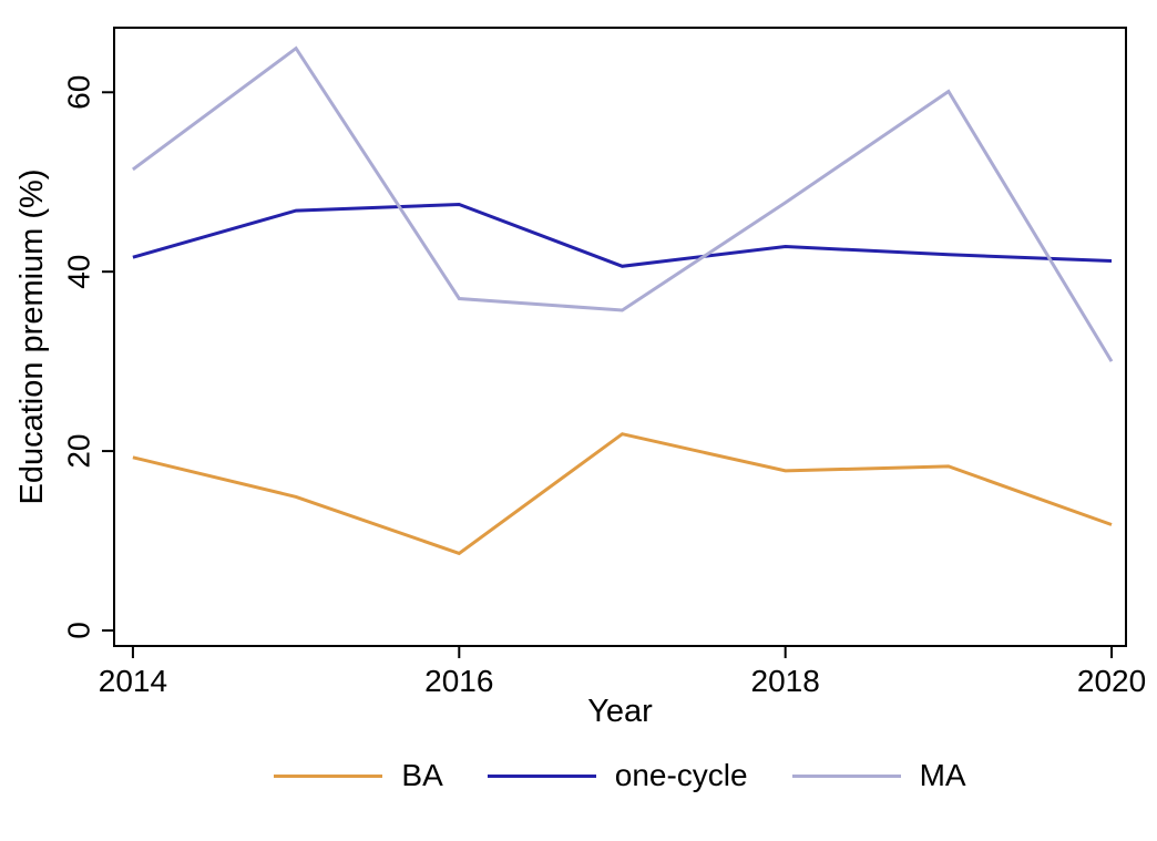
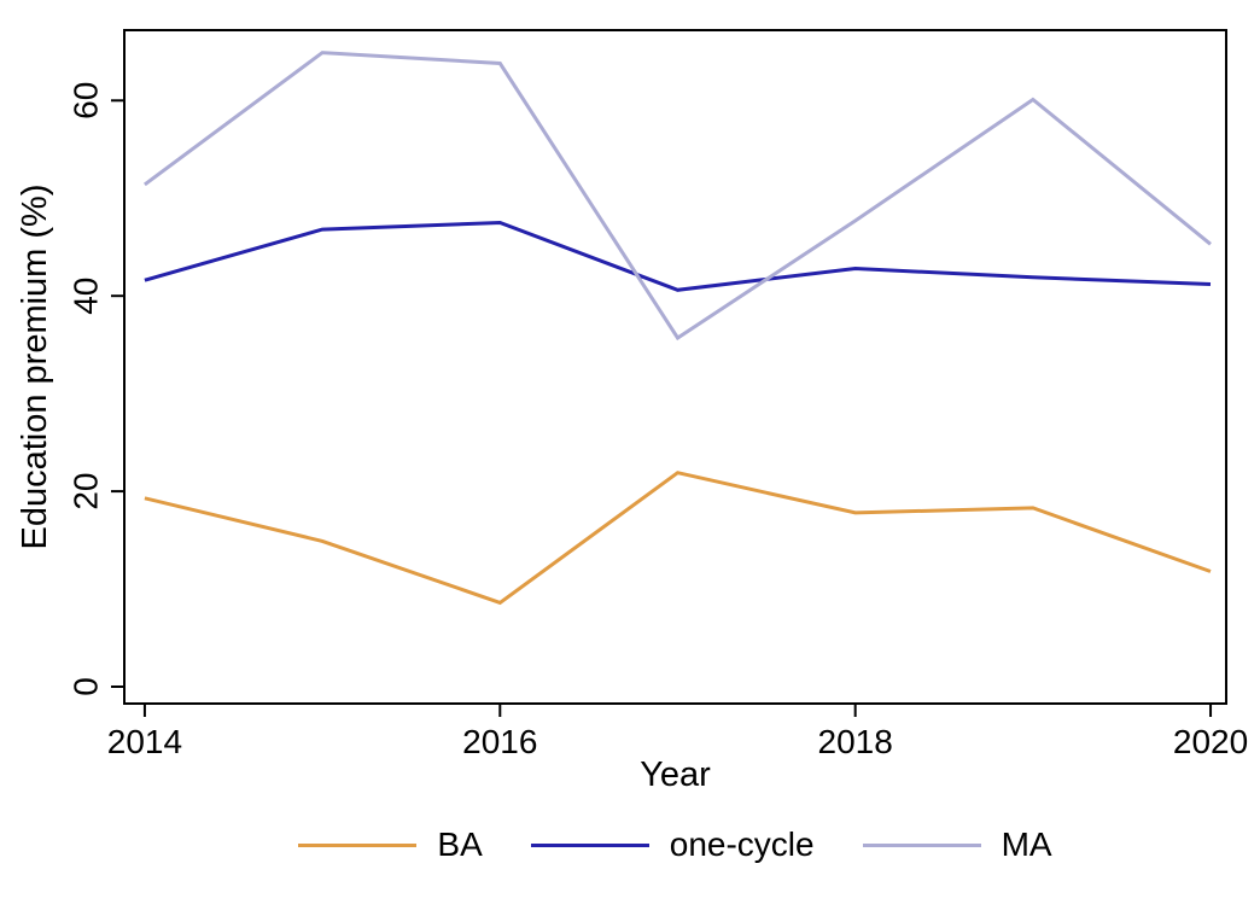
MA/2016: 37 -> 64
MA/2020: 30 -> 45
